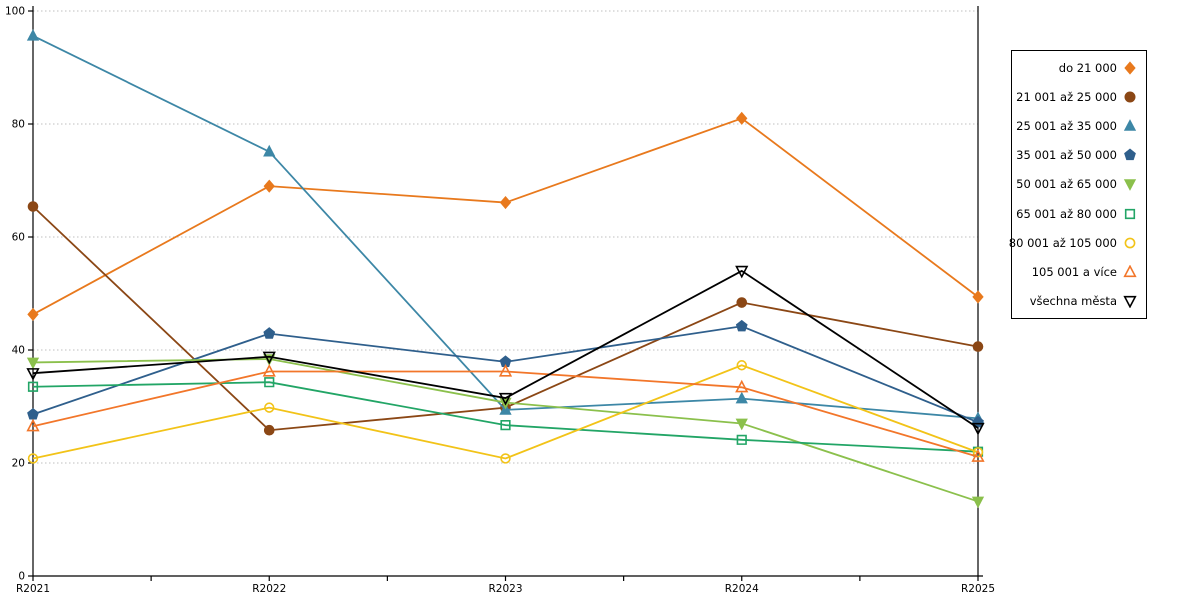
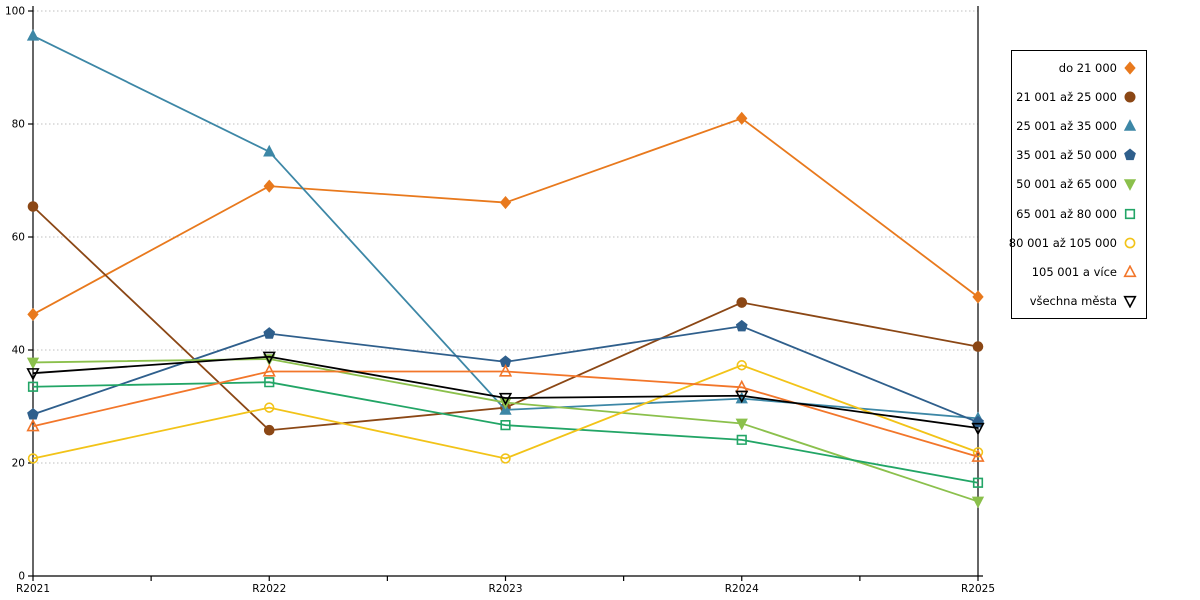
všechna města/R2024: 54 -> 32
65 001 až 80 000/R2025: 22 -> 16
